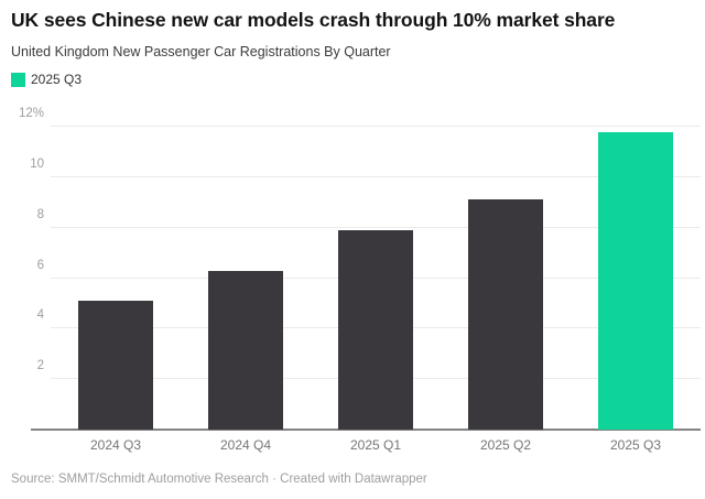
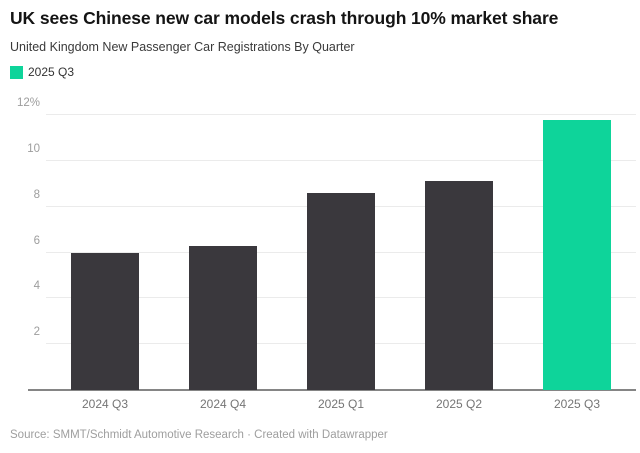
2024 Q3: 5.1% -> 6.0%
2025 Q1: 7.9% -> 8.6%
